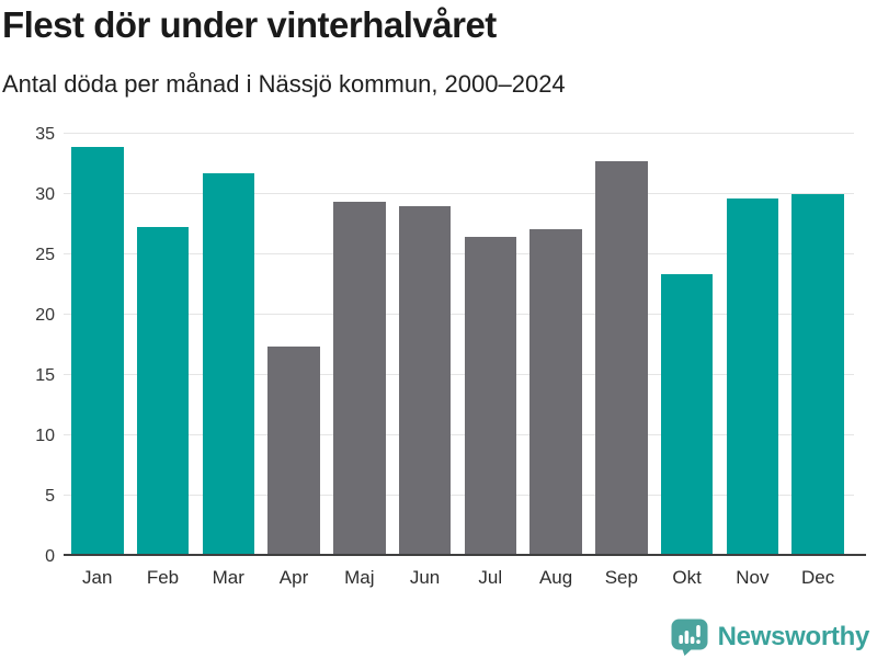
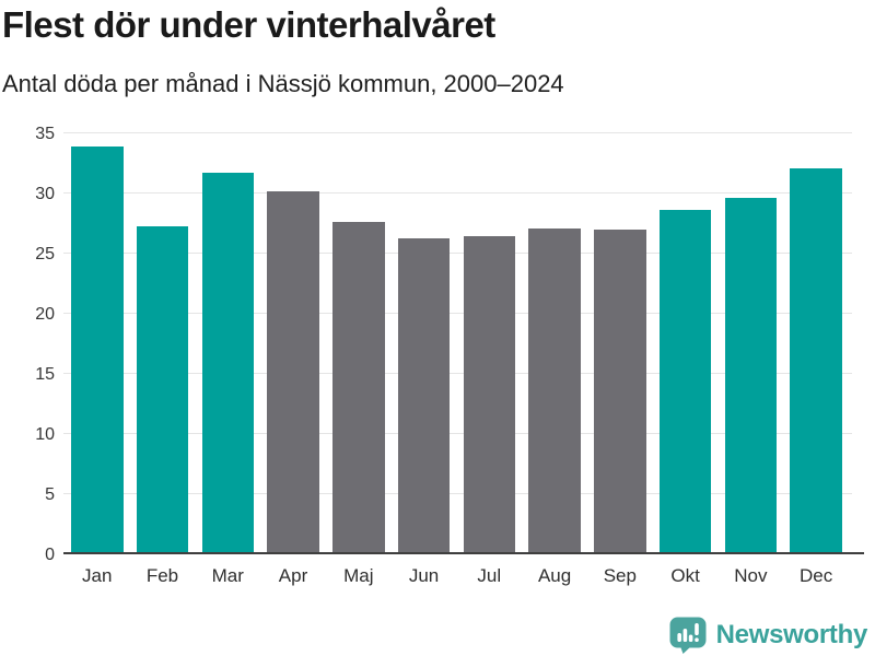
Apr: 17.4 -> 30.2
Maj: 29.4 -> 27.6
Jun: 29.0 -> 26.3
Sep: 32.7 -> 27.0
Okt: 23.4 -> 28.6
Dec: 30.0 -> 32.1
